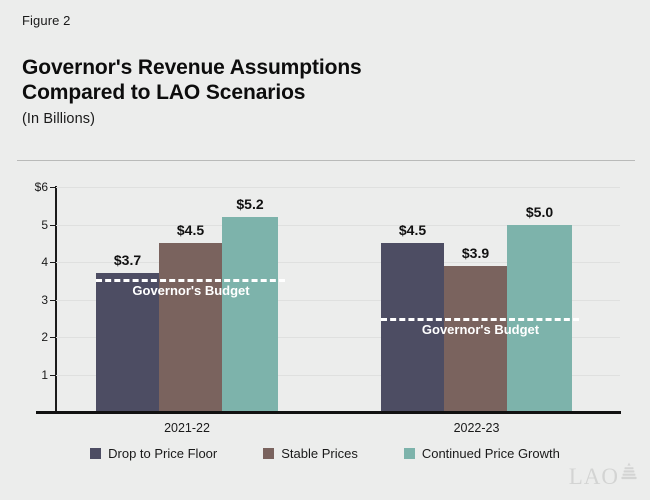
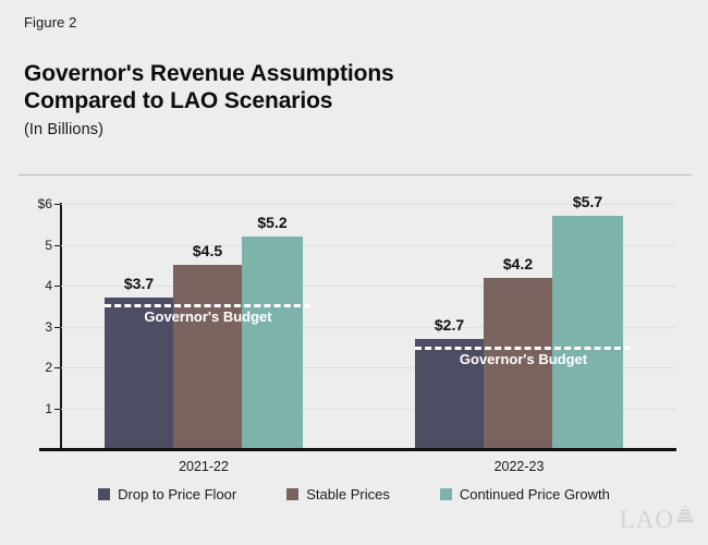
Drop to Price Floor/2022-23: $4.5 -> $2.7
Stable Prices/2022-23: $3.9 -> $4.2
Continued Price Growth/2022-23: $5.0 -> $5.7
